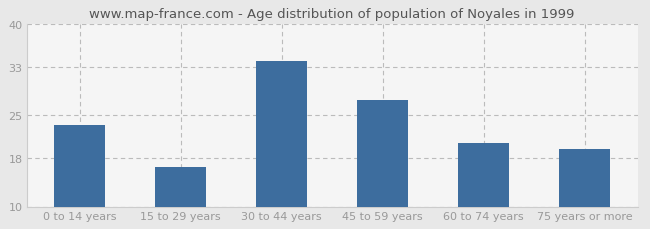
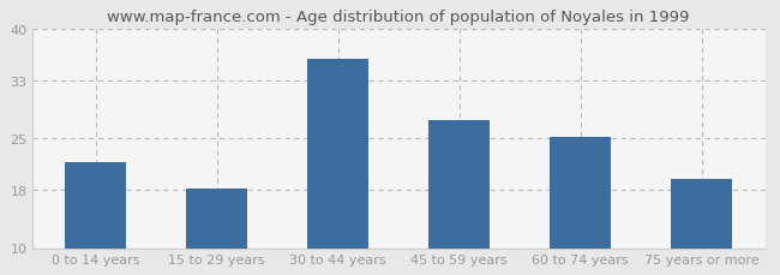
0 to 14 years: 23.5 -> 21.8
15 to 29 years: 16.5 -> 18.2
30 to 44 years: 34.0 -> 36.0
60 to 74 years: 20.5 -> 25.2
